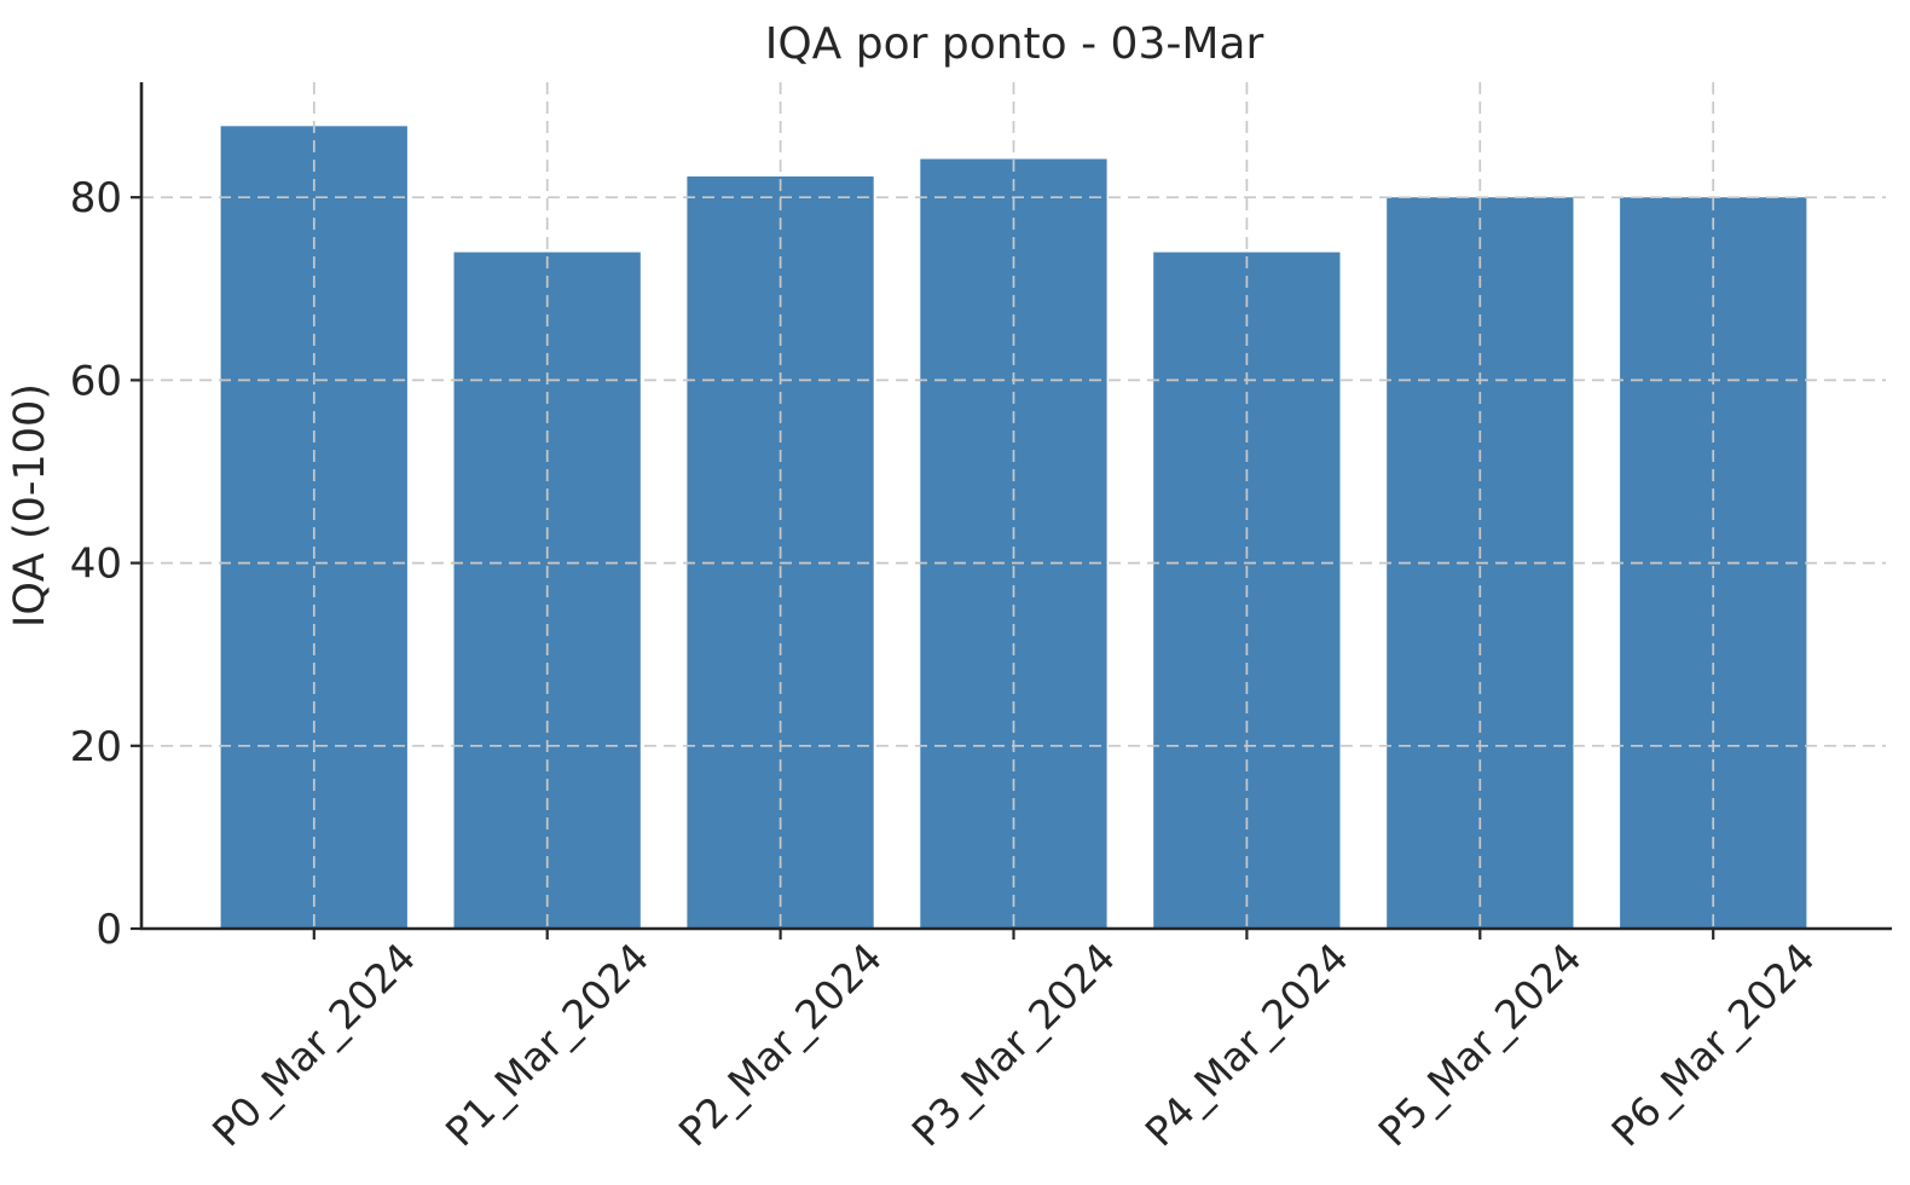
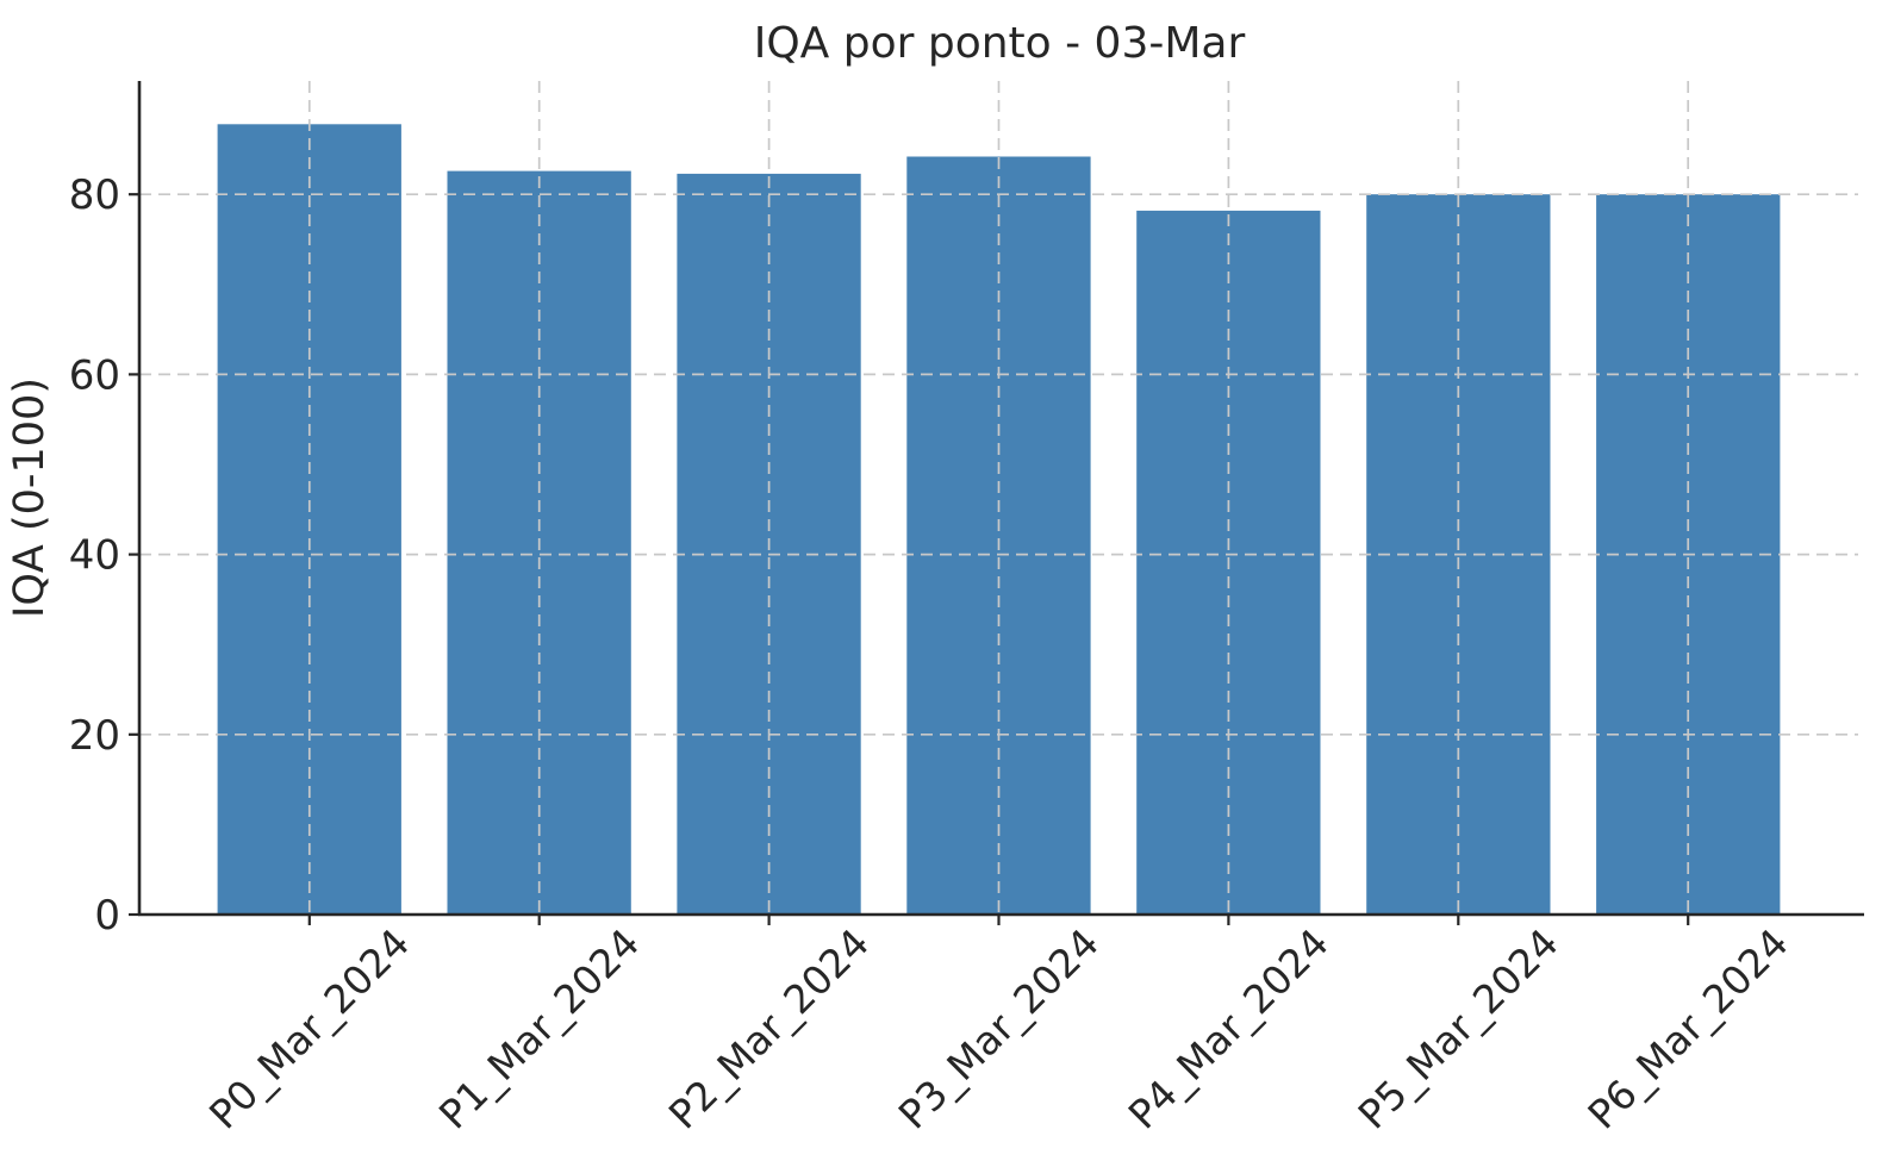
P1_Mar_2024: 74 -> 83
P4_Mar_2024: 74 -> 78
